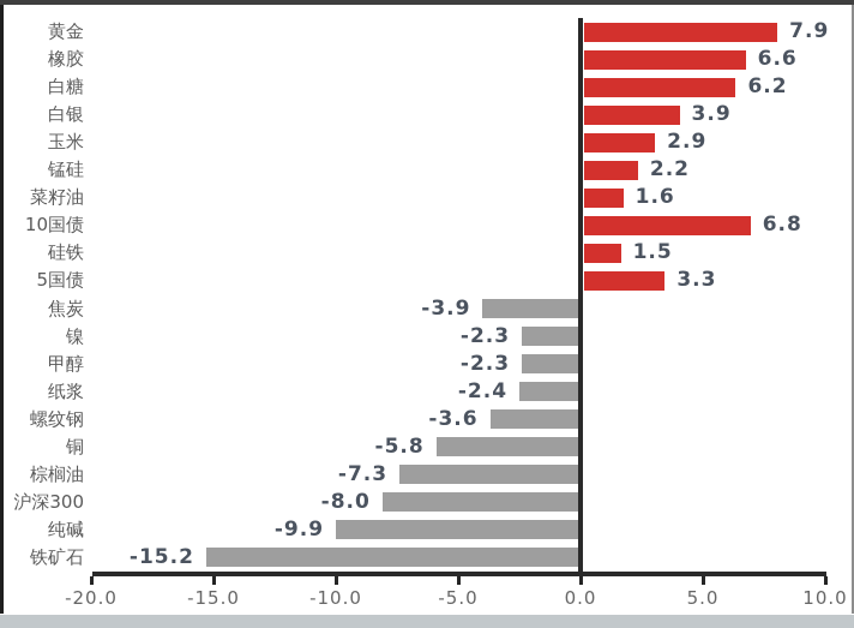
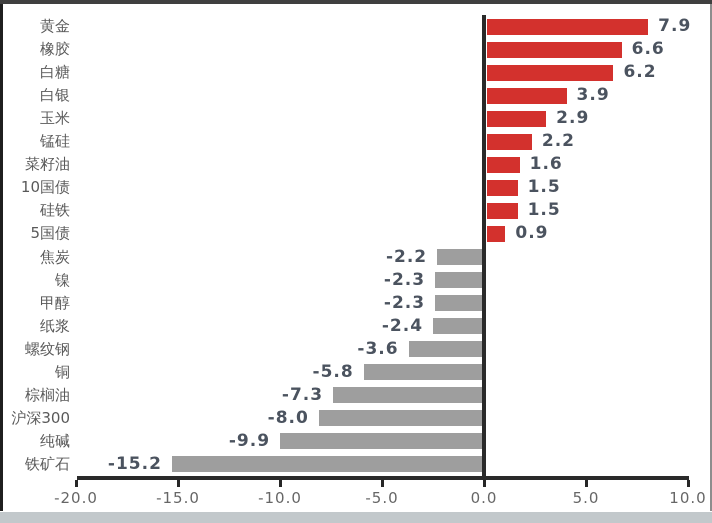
10国债: 6.8 -> 1.5
5国债: 3.3 -> 0.9
焦炭: -3.9 -> -2.2
